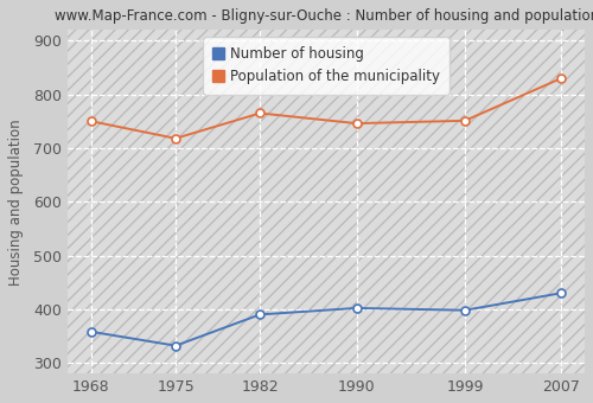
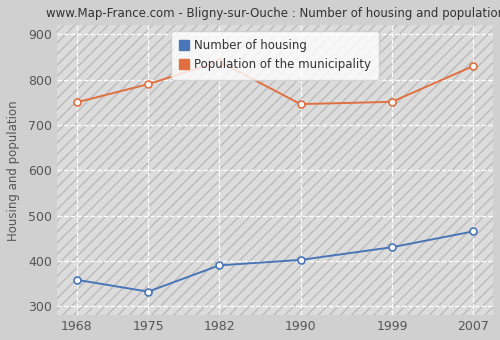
Population of the municipality/1975: 718 -> 790
Population of the municipality/1982: 765 -> 840
Number of housing/1999: 398 -> 430
Number of housing/2007: 430 -> 465
